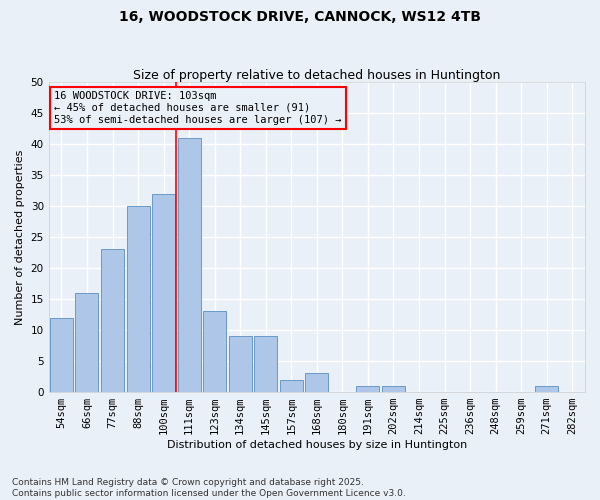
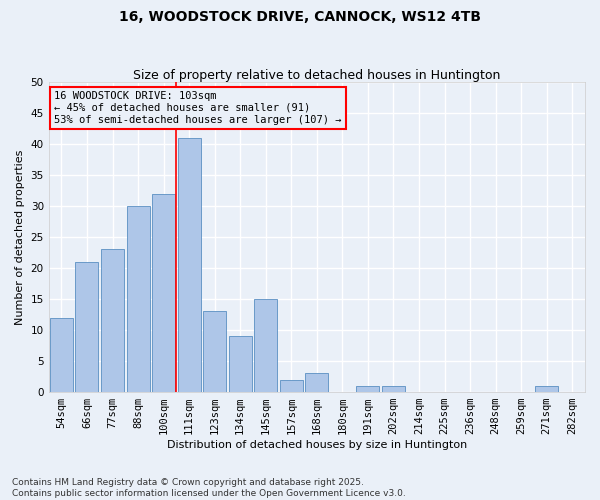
66sqm: 16 -> 21
145sqm: 9 -> 15
